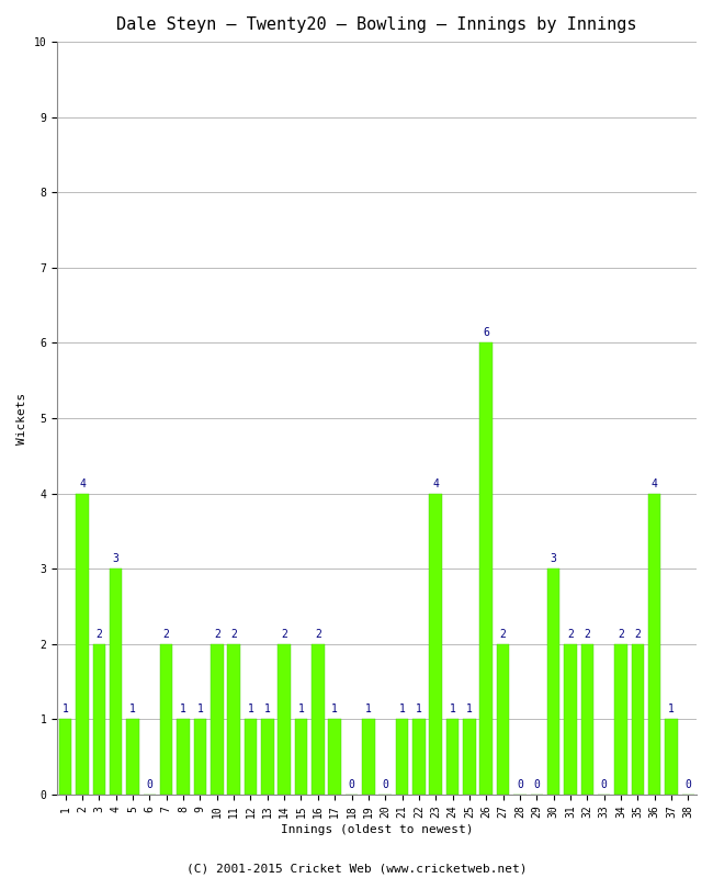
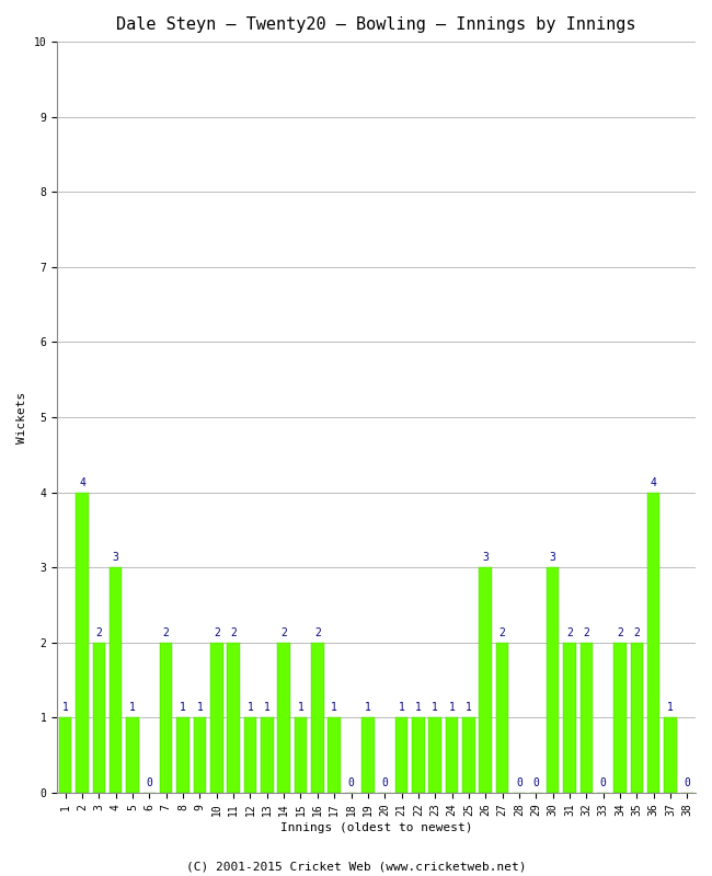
23: 4 -> 1
26: 6 -> 3
